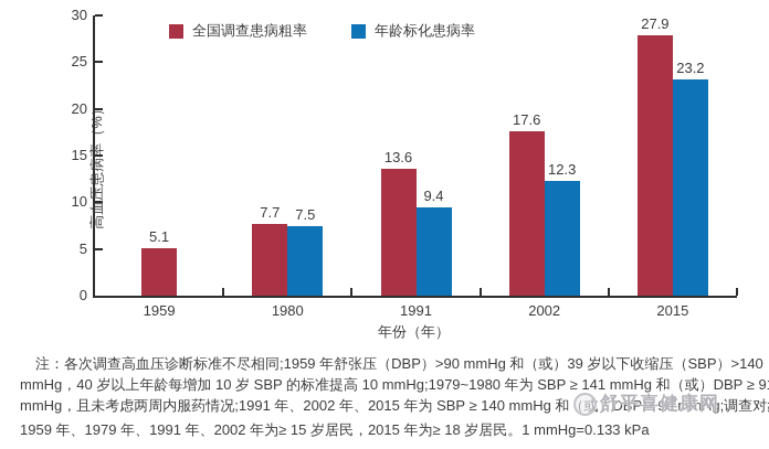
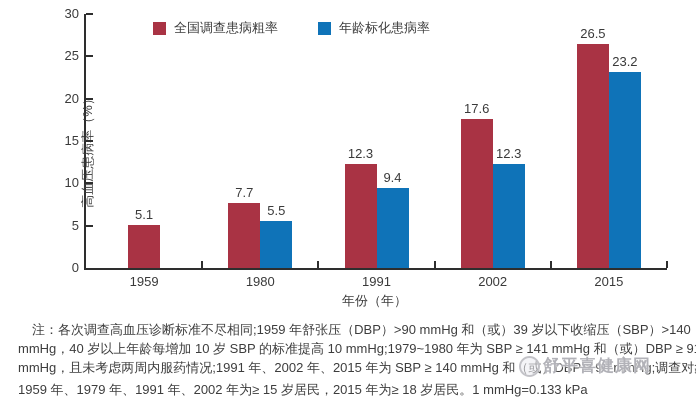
年龄标化患病率/1980: 7.5 -> 5.5
全国调查患病粗率/1991: 13.6 -> 12.3
全国调查患病粗率/2015: 27.9 -> 26.5
